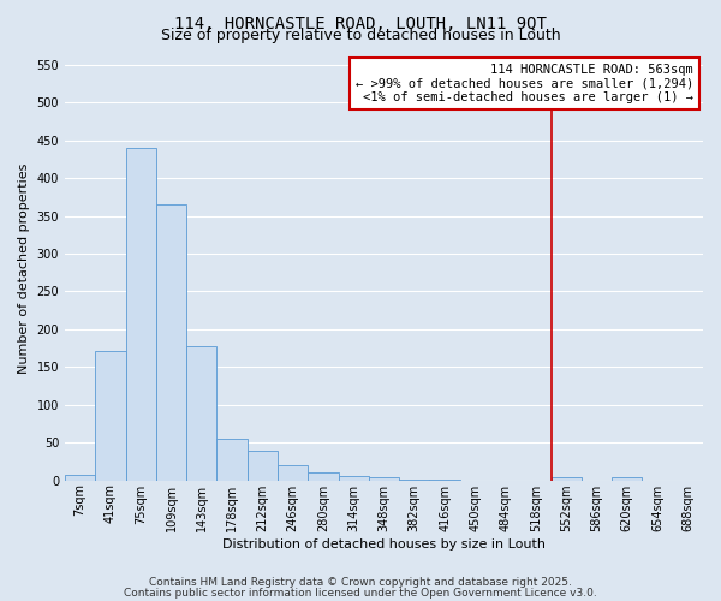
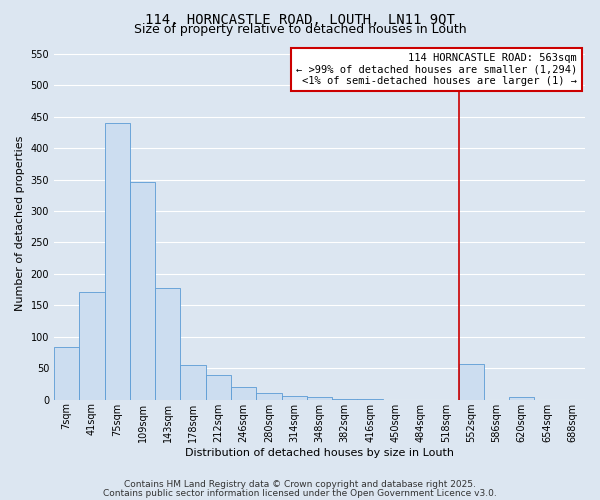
7sqm: 8 -> 84
109sqm: 365 -> 346
552sqm: 5 -> 56
